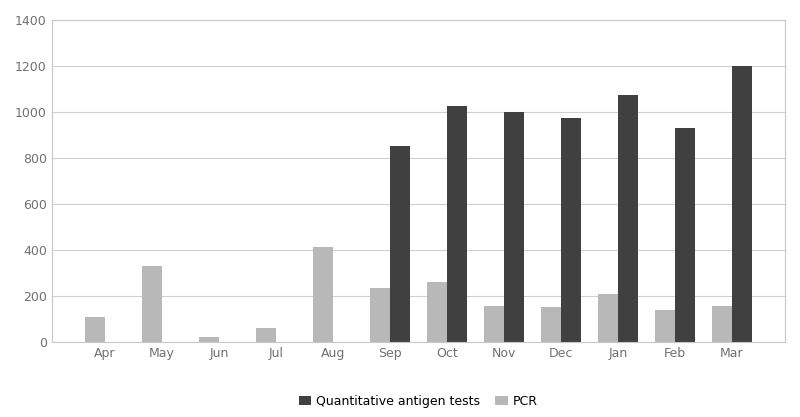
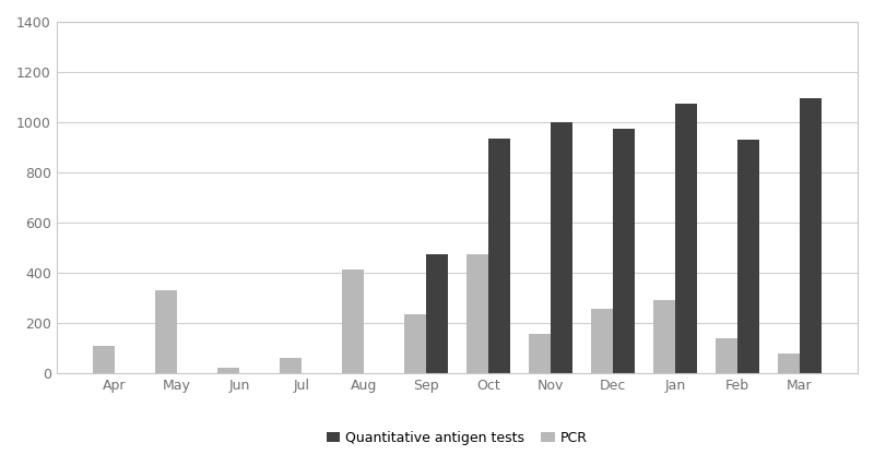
Quantitative antigen tests/Sep: 850 -> 475
PCR/Oct: 260 -> 475
Quantitative antigen tests/Oct: 1025 -> 935
PCR/Dec: 150 -> 255
PCR/Jan: 210 -> 290
PCR/Mar: 155 -> 80
Quantitative antigen tests/Mar: 1200 -> 1095
